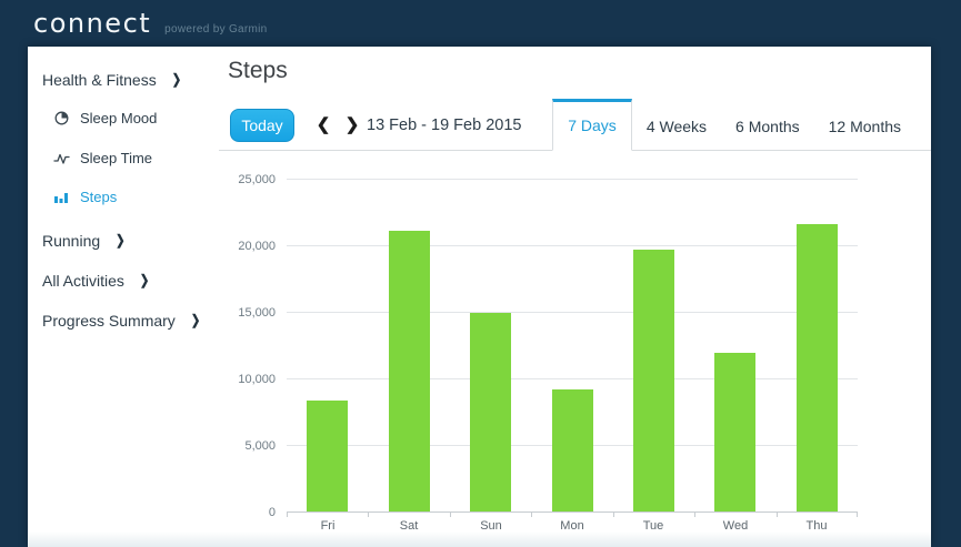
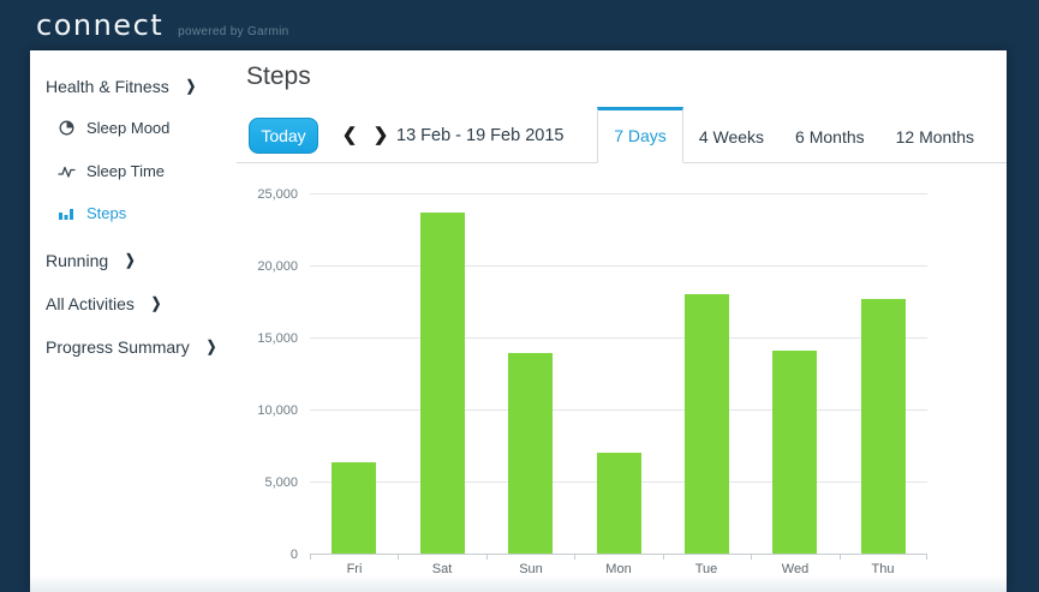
Fri: 8300 -> 6300
Sat: 21100 -> 23700
Sun: 14900 -> 13900
Mon: 9200 -> 7000
Tue: 19700 -> 18000
Wed: 11900 -> 14100
Thu: 21600 -> 17700
